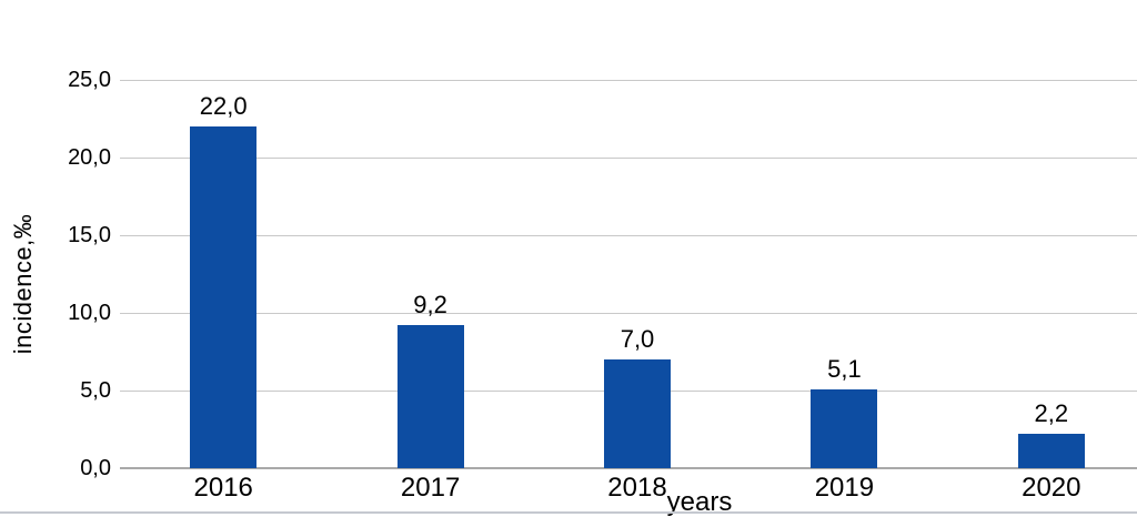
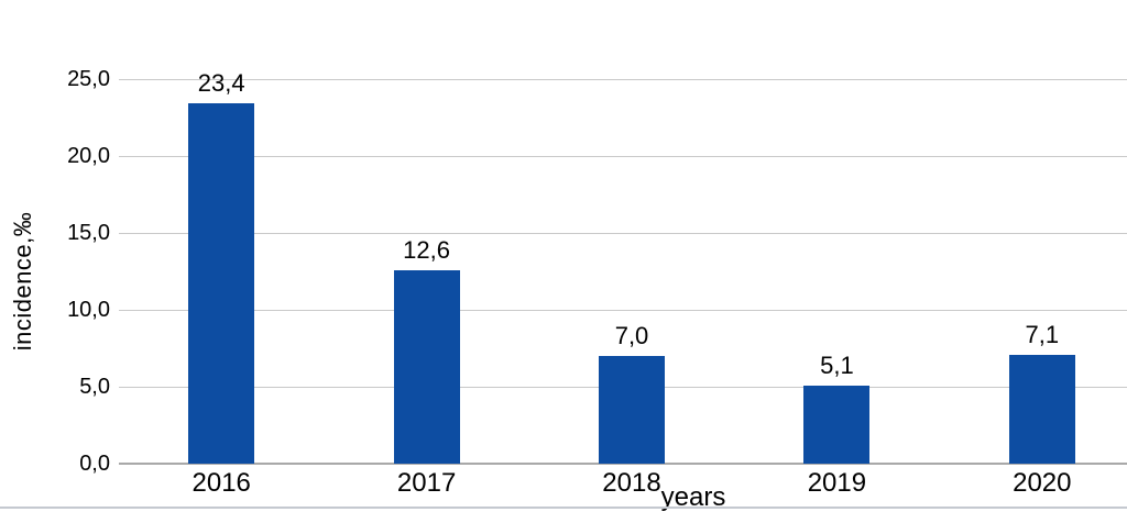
2016: 22,0 -> 23,4
2017: 9,2 -> 12,6
2020: 2,2 -> 7,1
